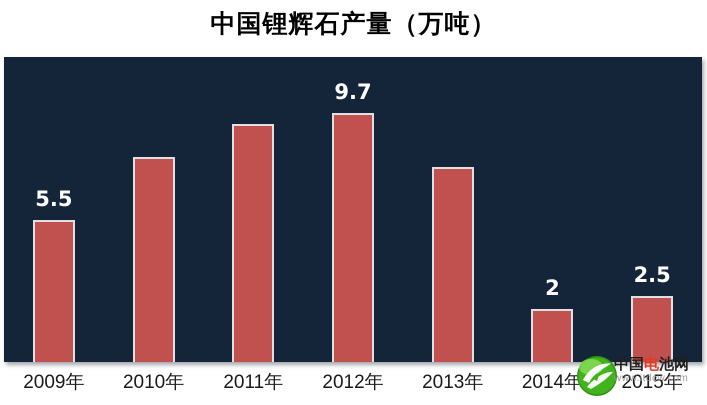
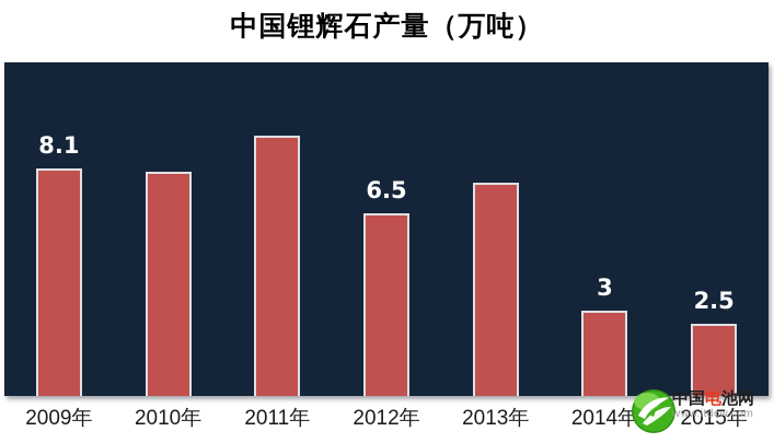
2009年: 5.5 -> 8.1
2012年: 9.7 -> 6.5
2014年: 2 -> 3
